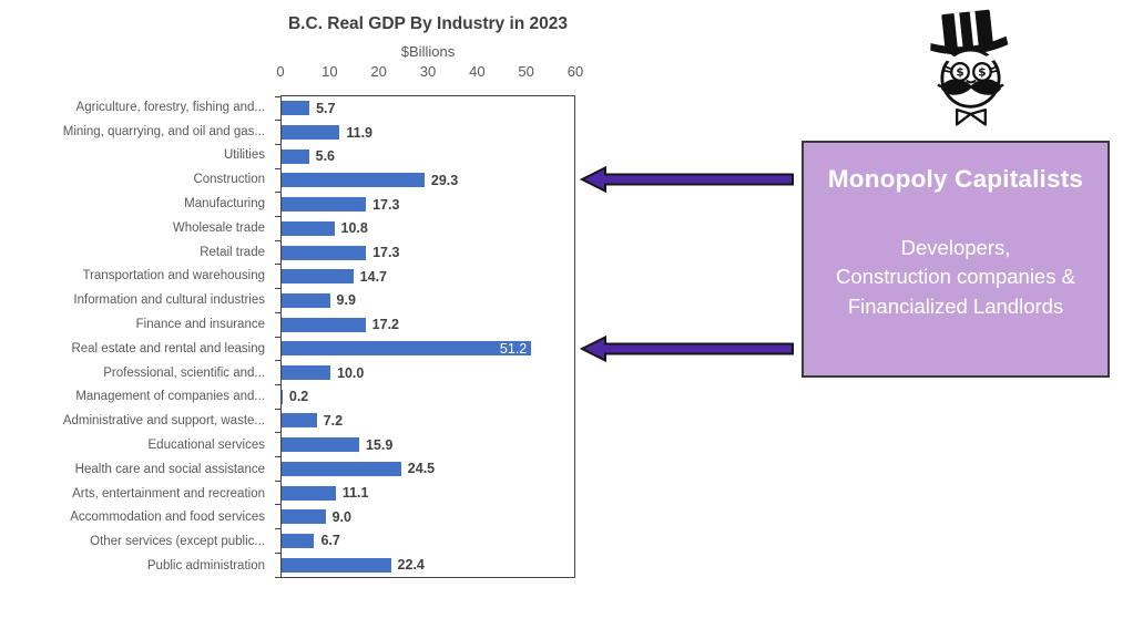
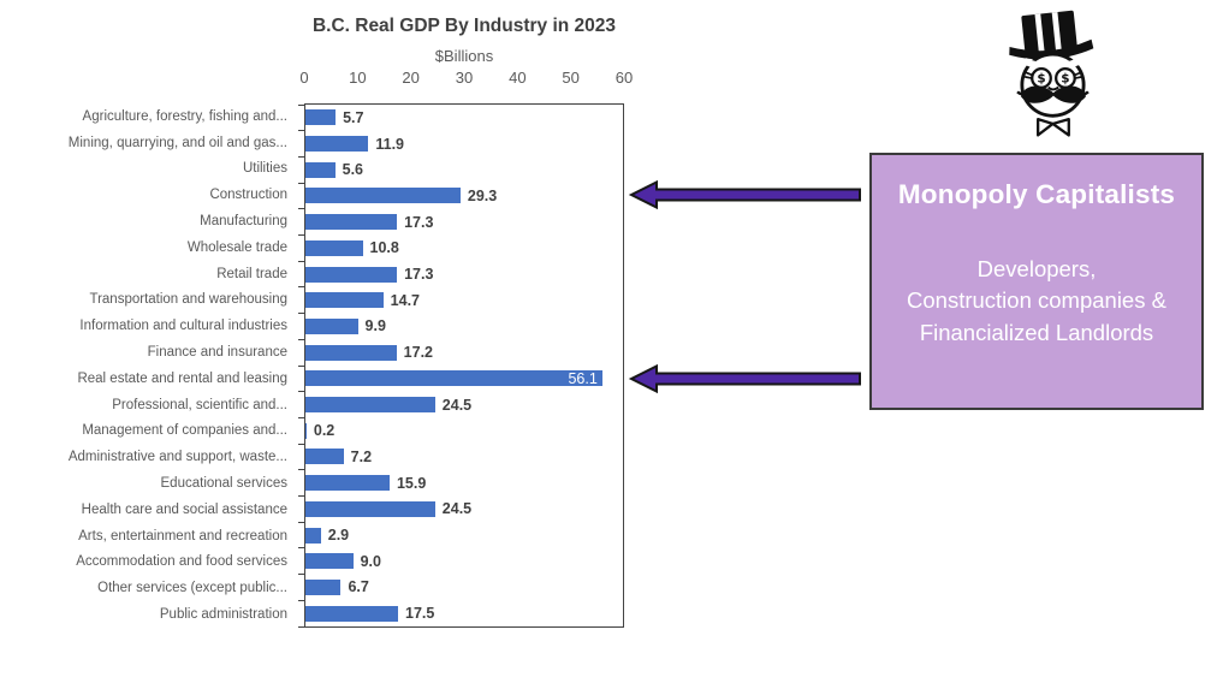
Real estate and rental and leasing: 51.2 -> 56.1
Professional, scientific and...: 10.0 -> 24.5
Arts, entertainment and recreation: 11.1 -> 2.9
Public administration: 22.4 -> 17.5
